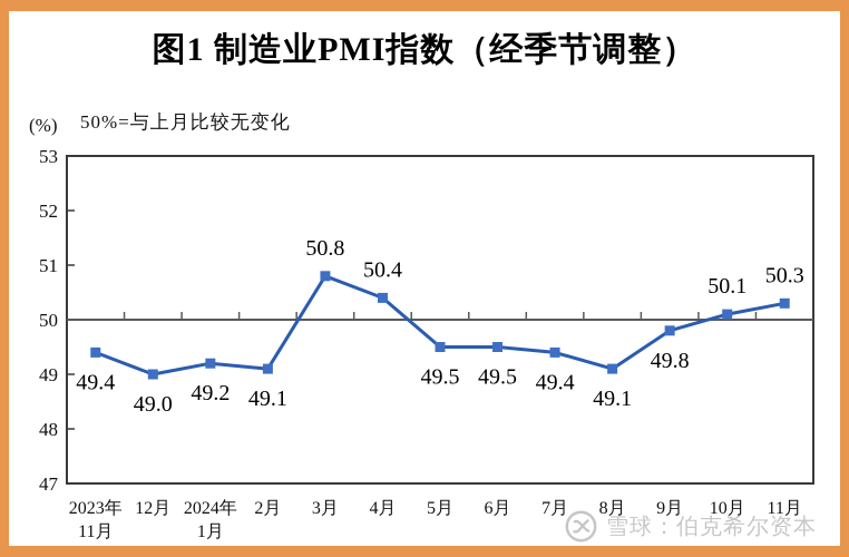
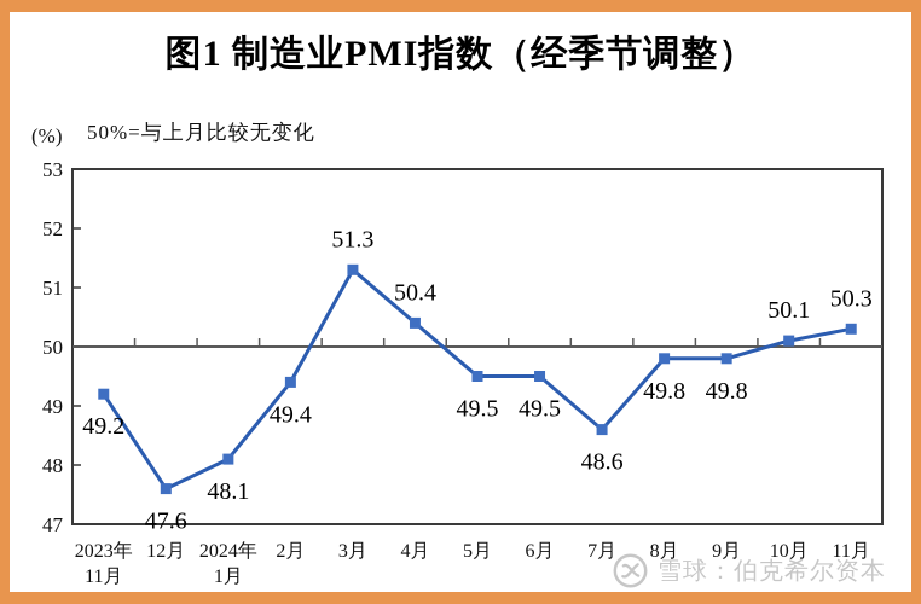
2023年11月: 49.4 -> 49.2
12月: 49.0 -> 47.6
2024年1月: 49.2 -> 48.1
2月: 49.1 -> 49.4
3月: 50.8 -> 51.3
7月: 49.4 -> 48.6
8月: 49.1 -> 49.8
